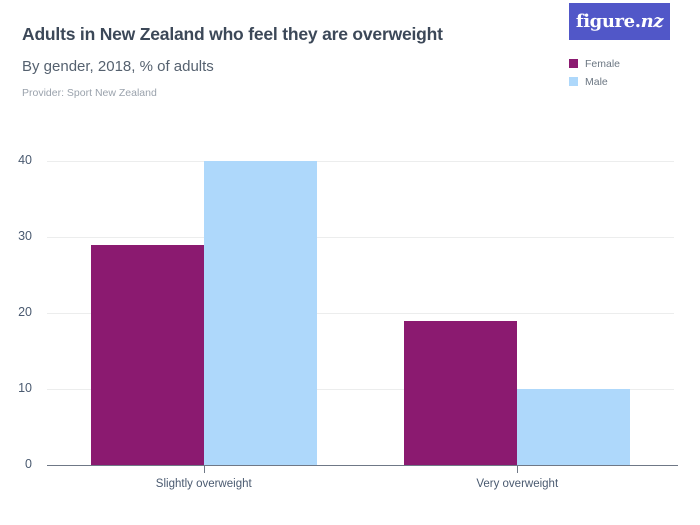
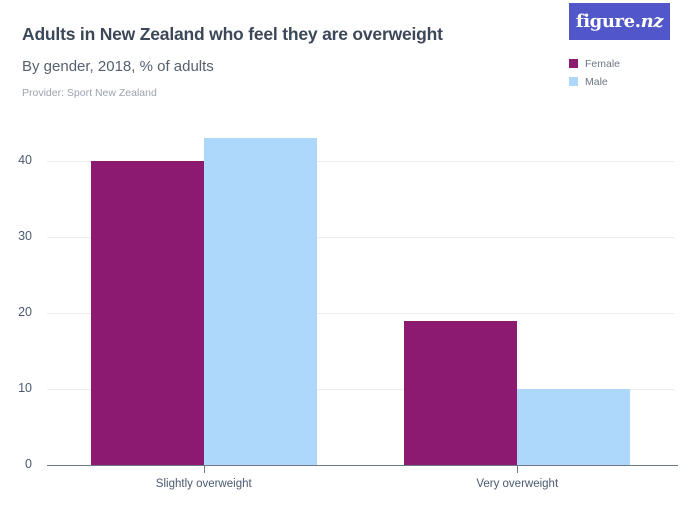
Female/Slightly overweight: 29 -> 40
Male/Slightly overweight: 40 -> 43
